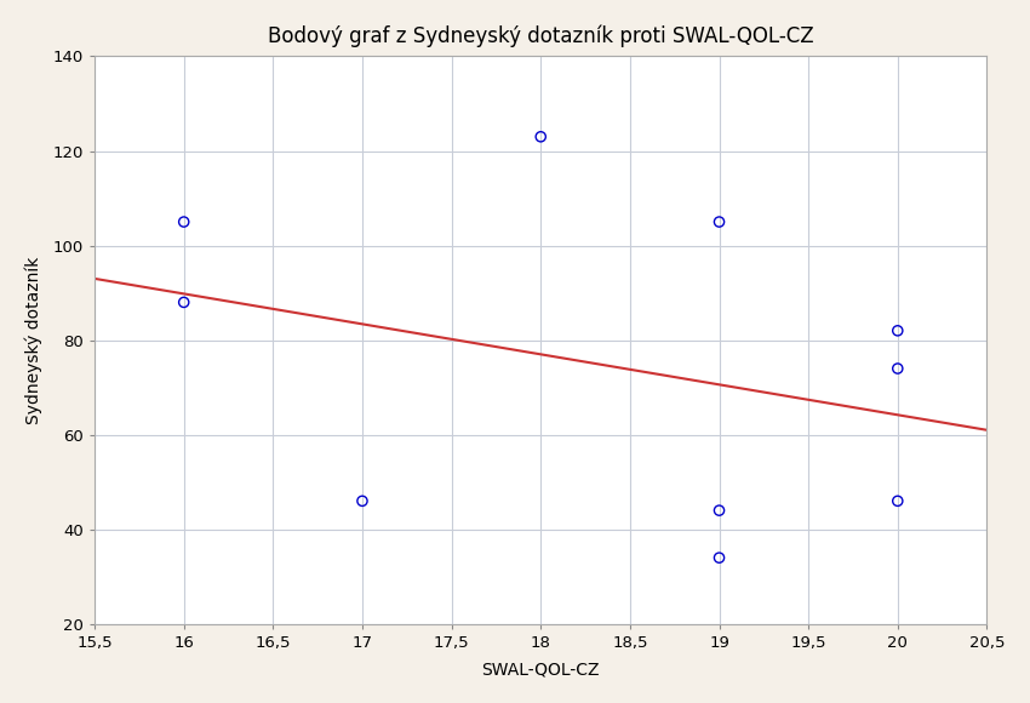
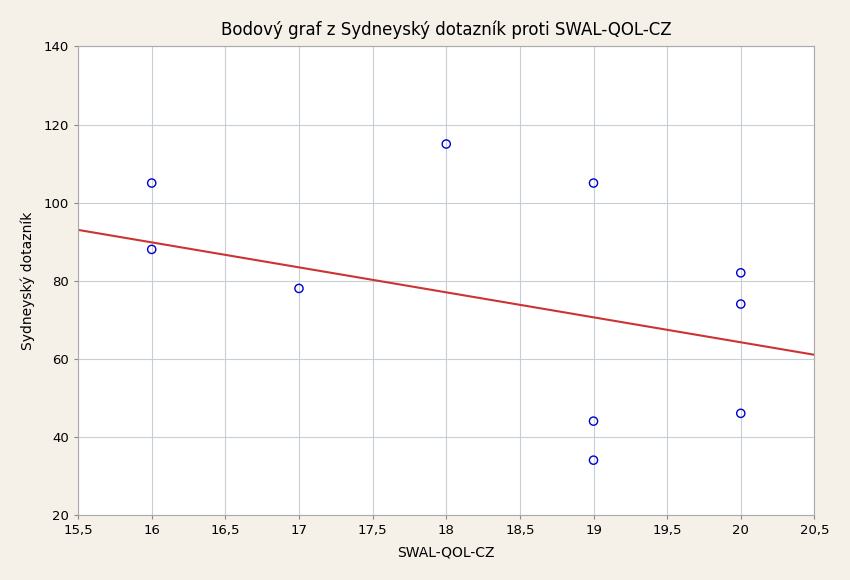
17: 46 -> 78
18: 123 -> 115
